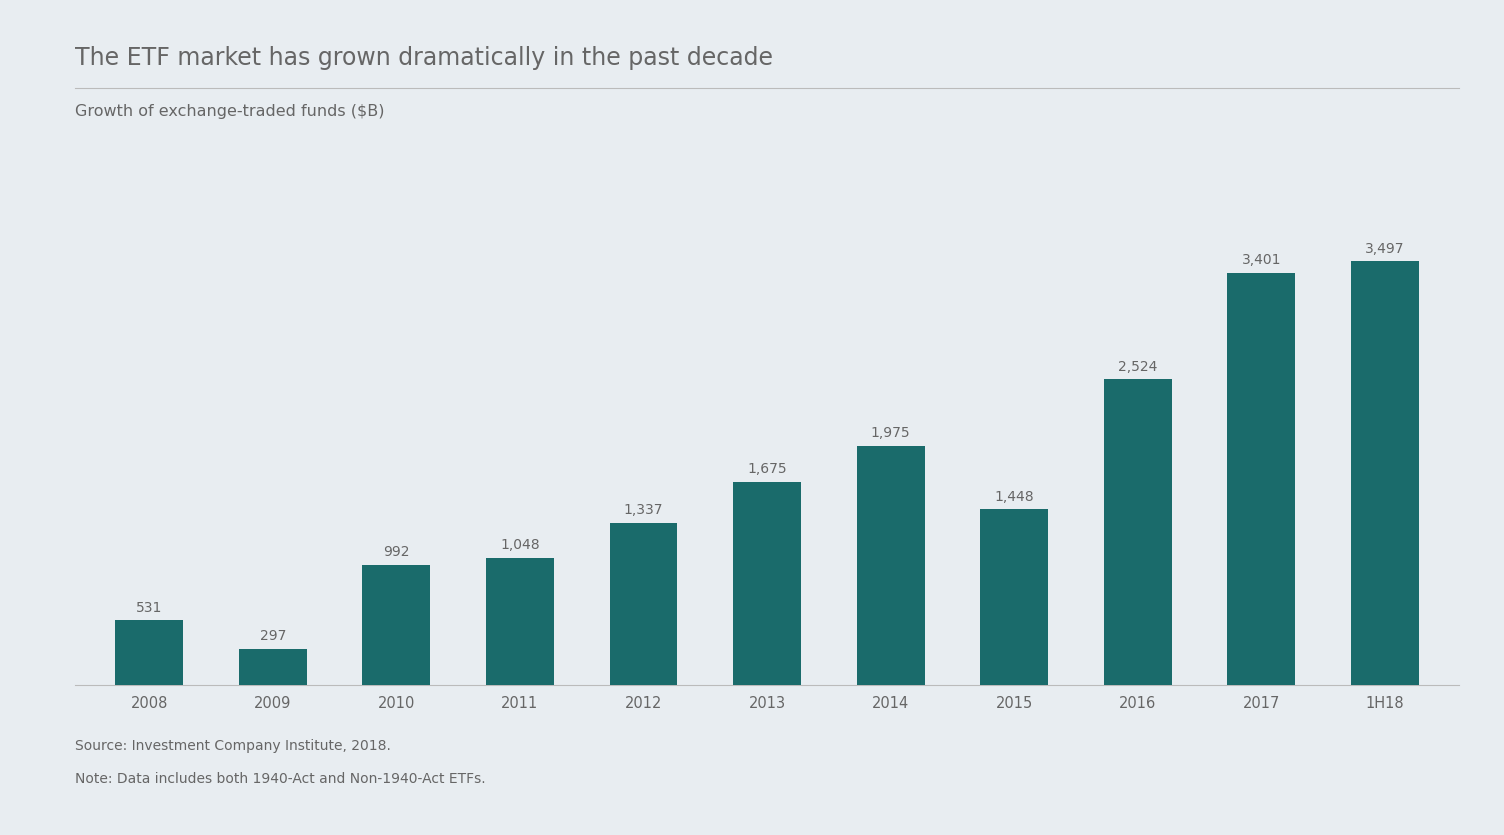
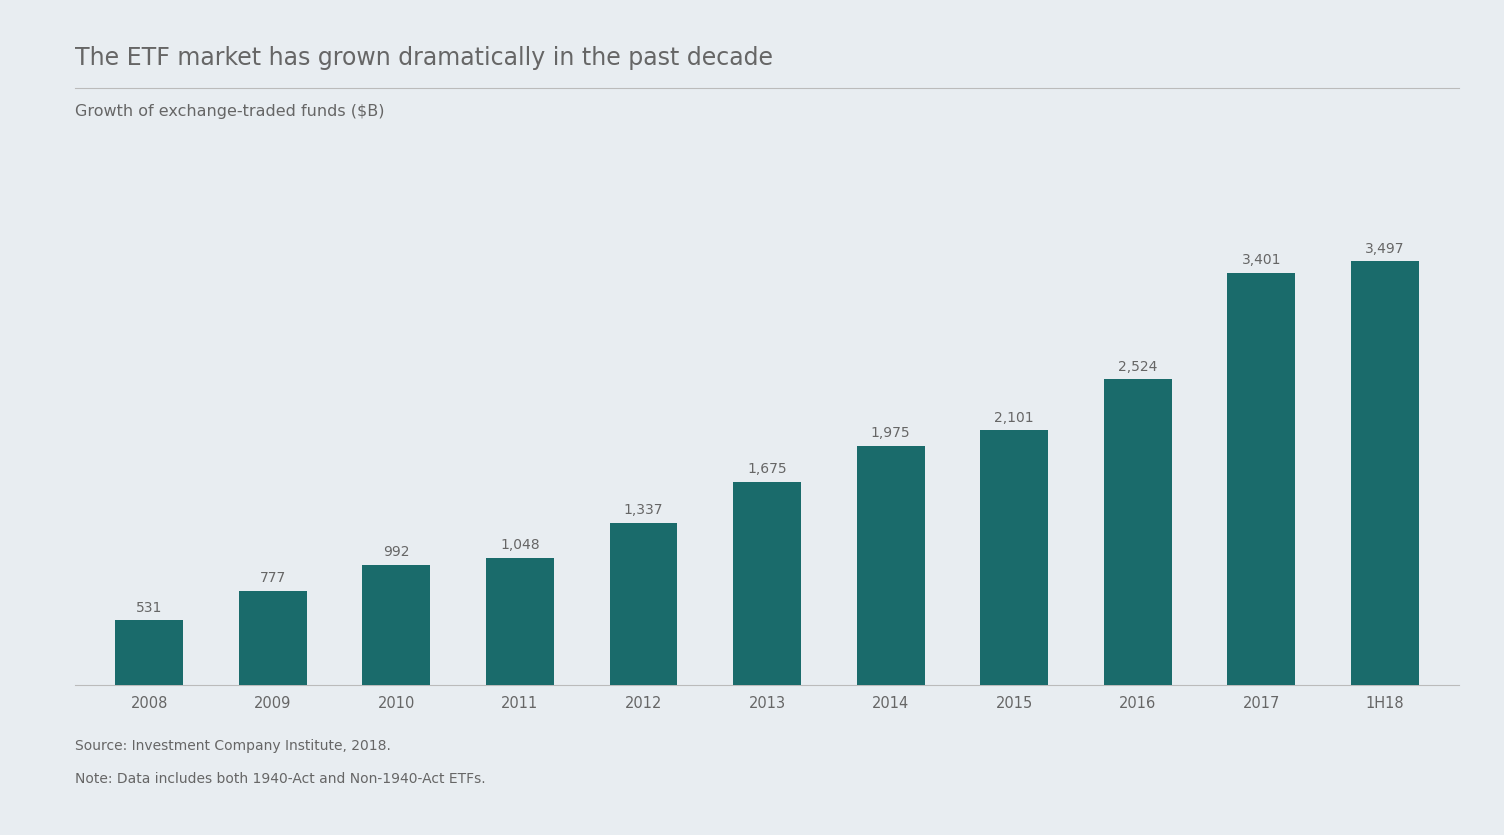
2009: 297 -> 777
2015: 1,448 -> 2,101
